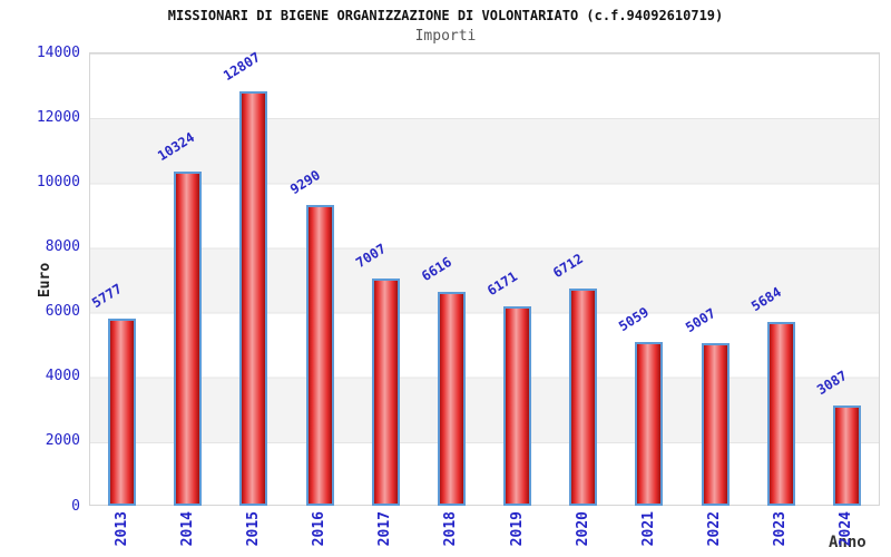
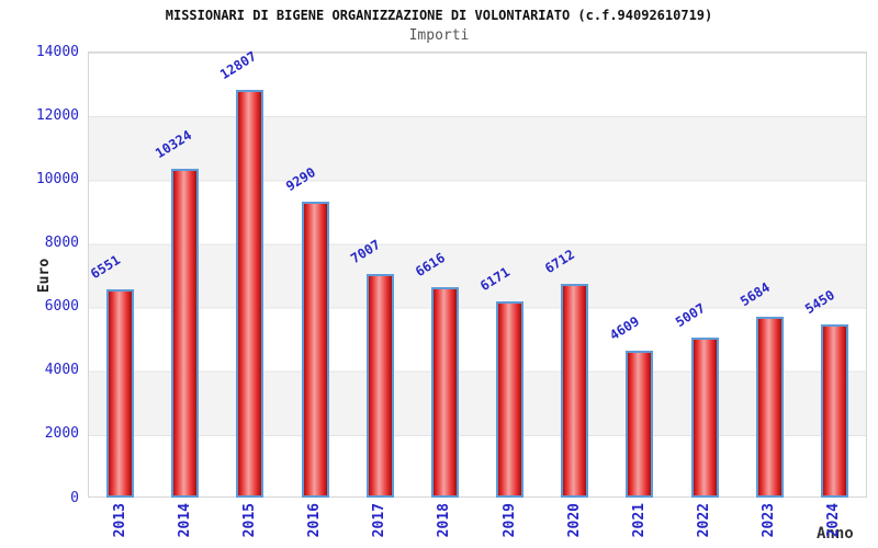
2013: 5777 -> 6551
2021: 5059 -> 4609
2024: 3087 -> 5450
